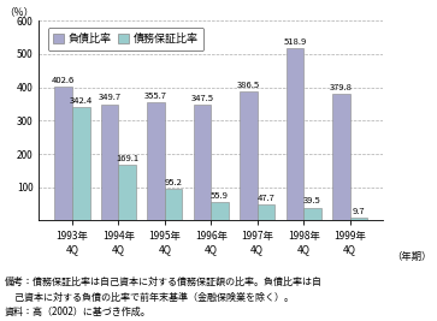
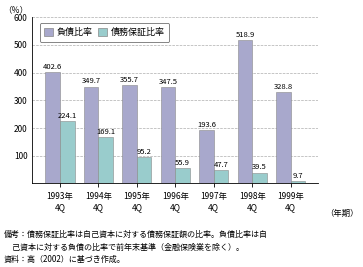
債務保証比率/1993年 4Q: 342.4 -> 224.1
負債比率/1997年 4Q: 386.5 -> 193.6
負債比率/1999年 4Q: 379.8 -> 328.8
